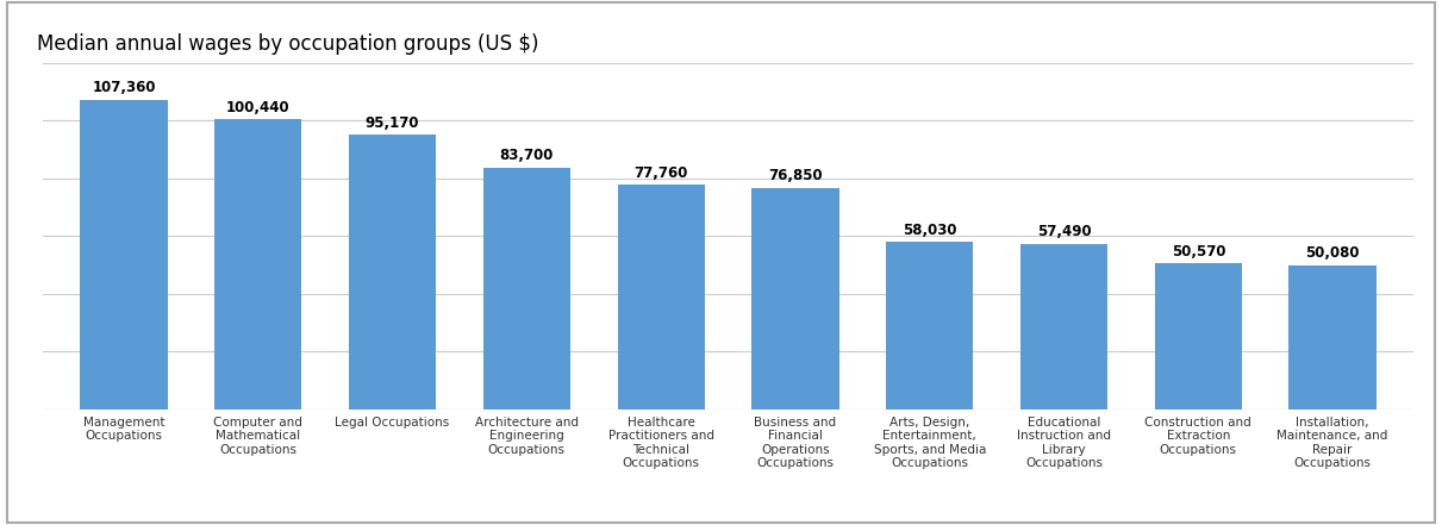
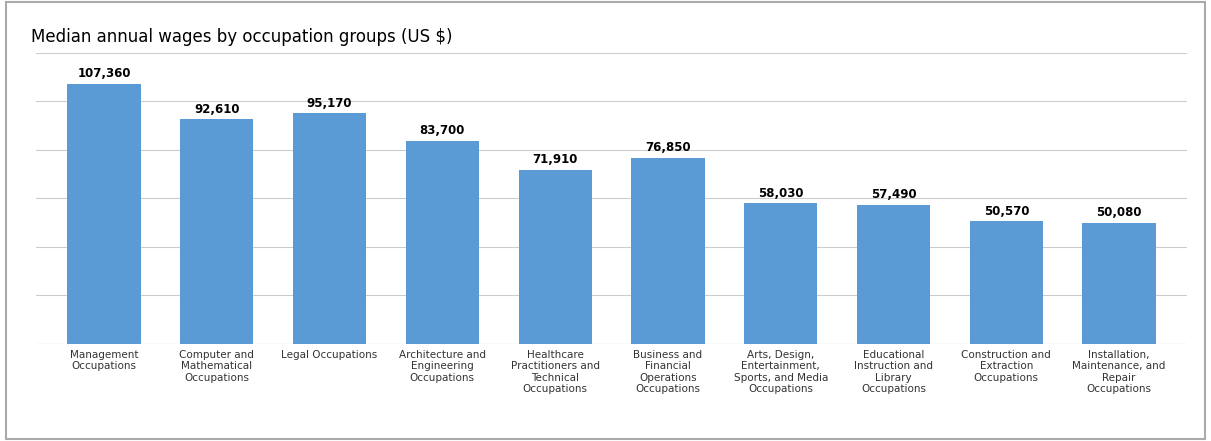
Computer and Mathematical Occupations: 100,440 -> 92,610
Healthcare Practitioners and Technical Occupations: 77,760 -> 71,910
